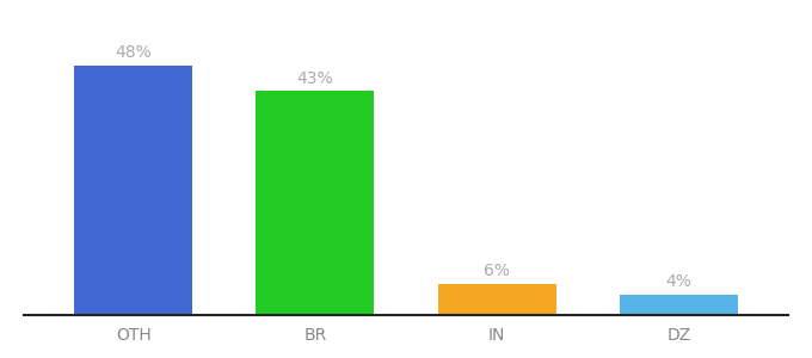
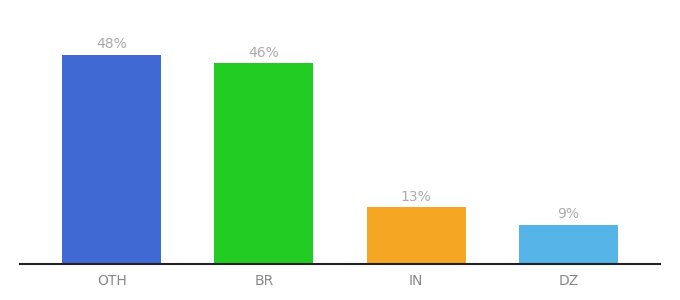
BR: 43% -> 46%
IN: 6% -> 13%
DZ: 4% -> 9%
